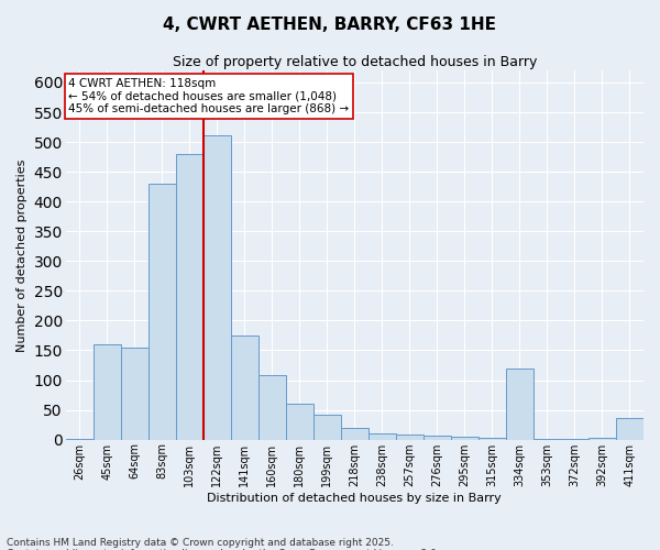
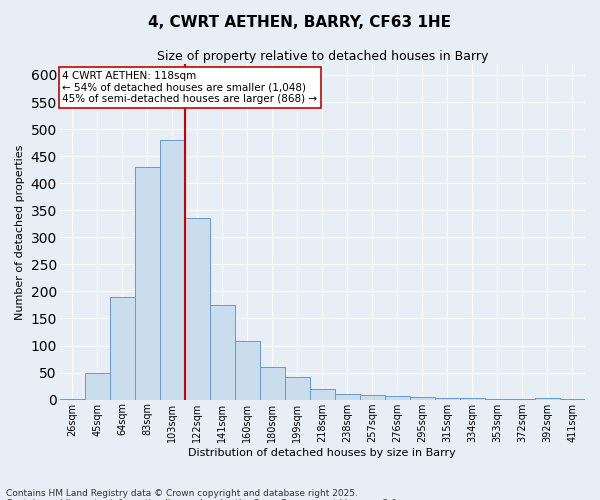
45sqm: 160 -> 50
64sqm: 154 -> 190
122sqm: 512 -> 335
334sqm: 120 -> 3
411sqm: 36 -> 2
